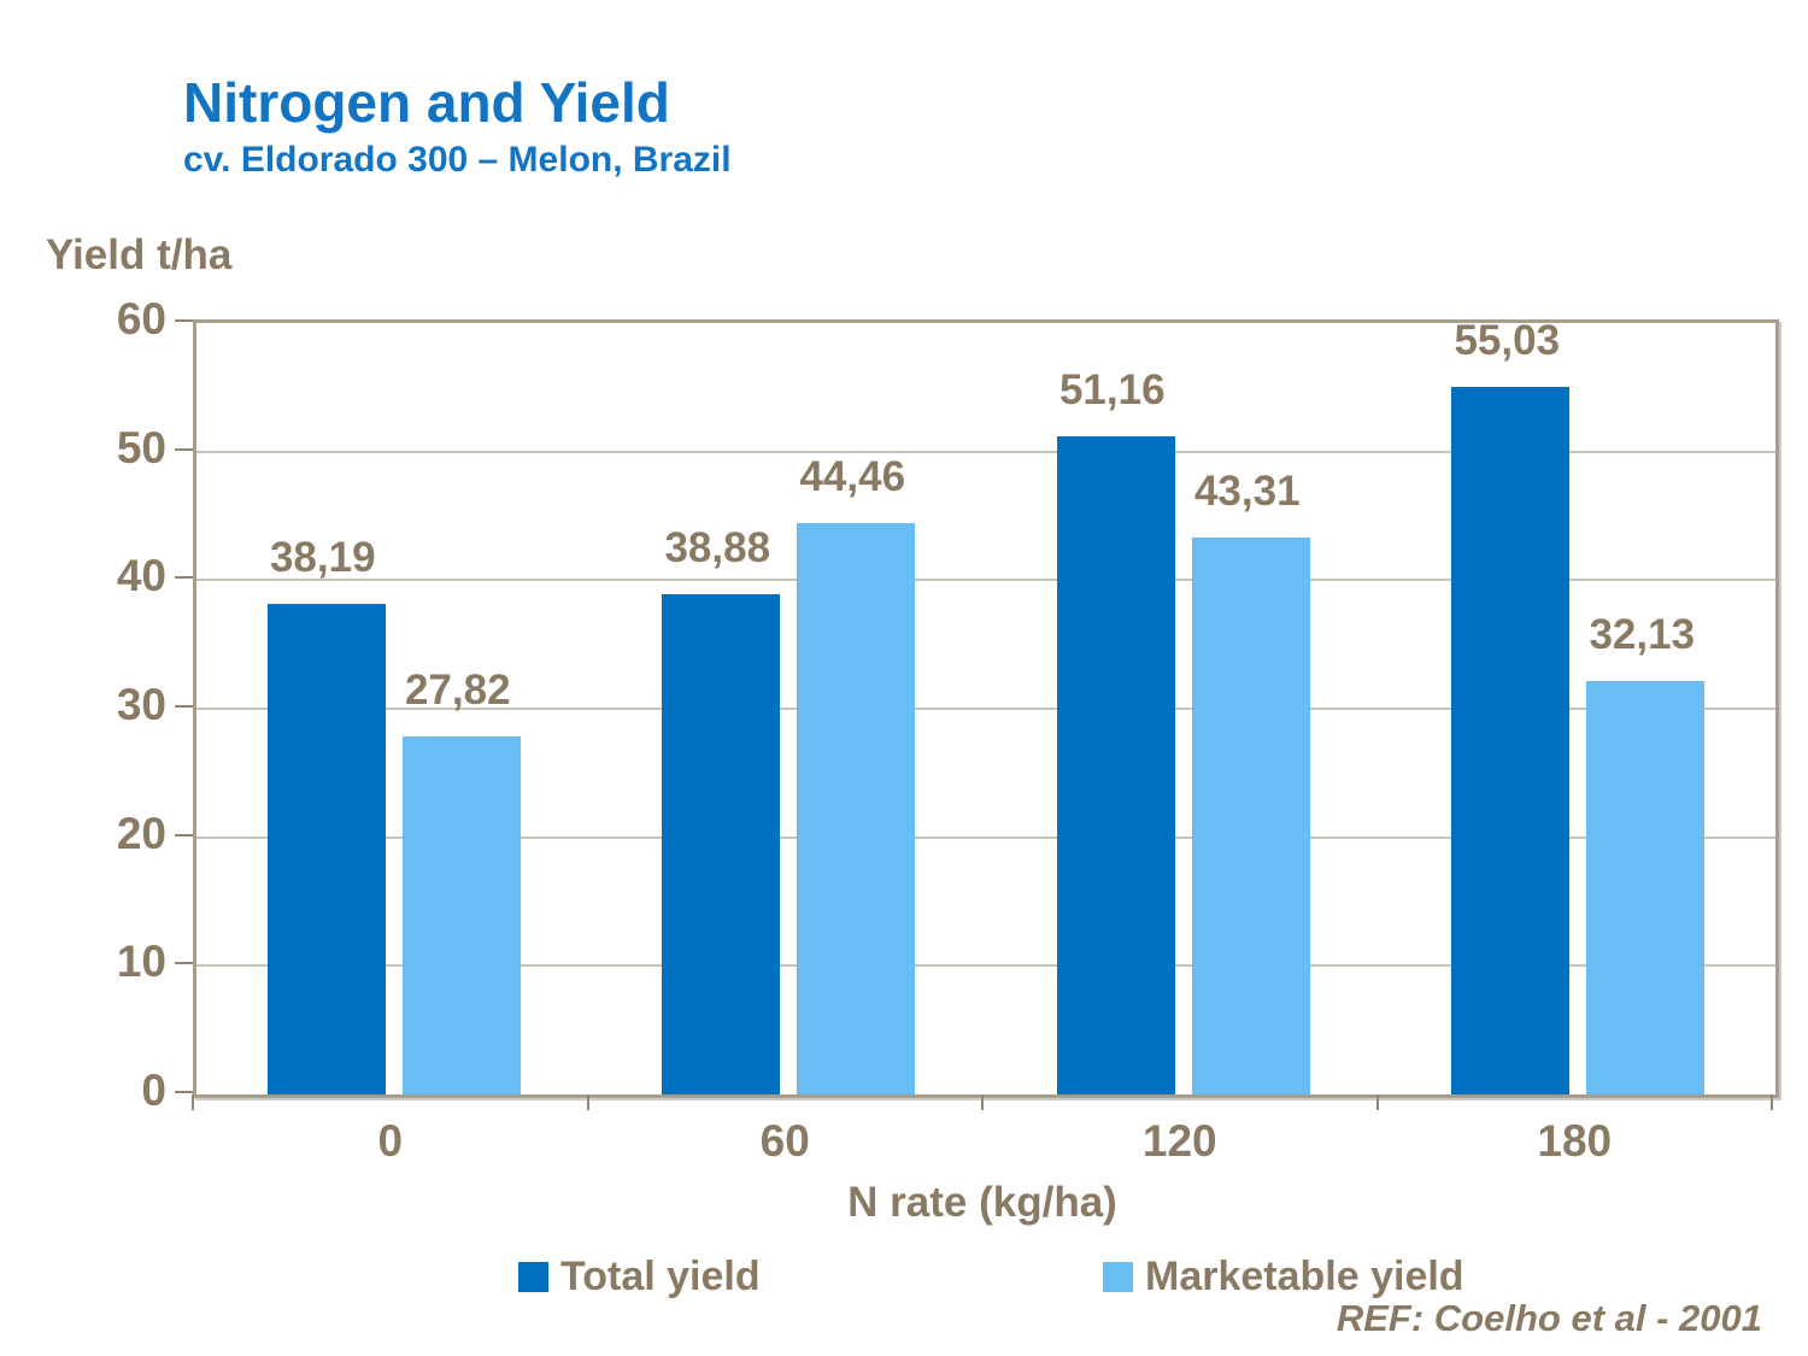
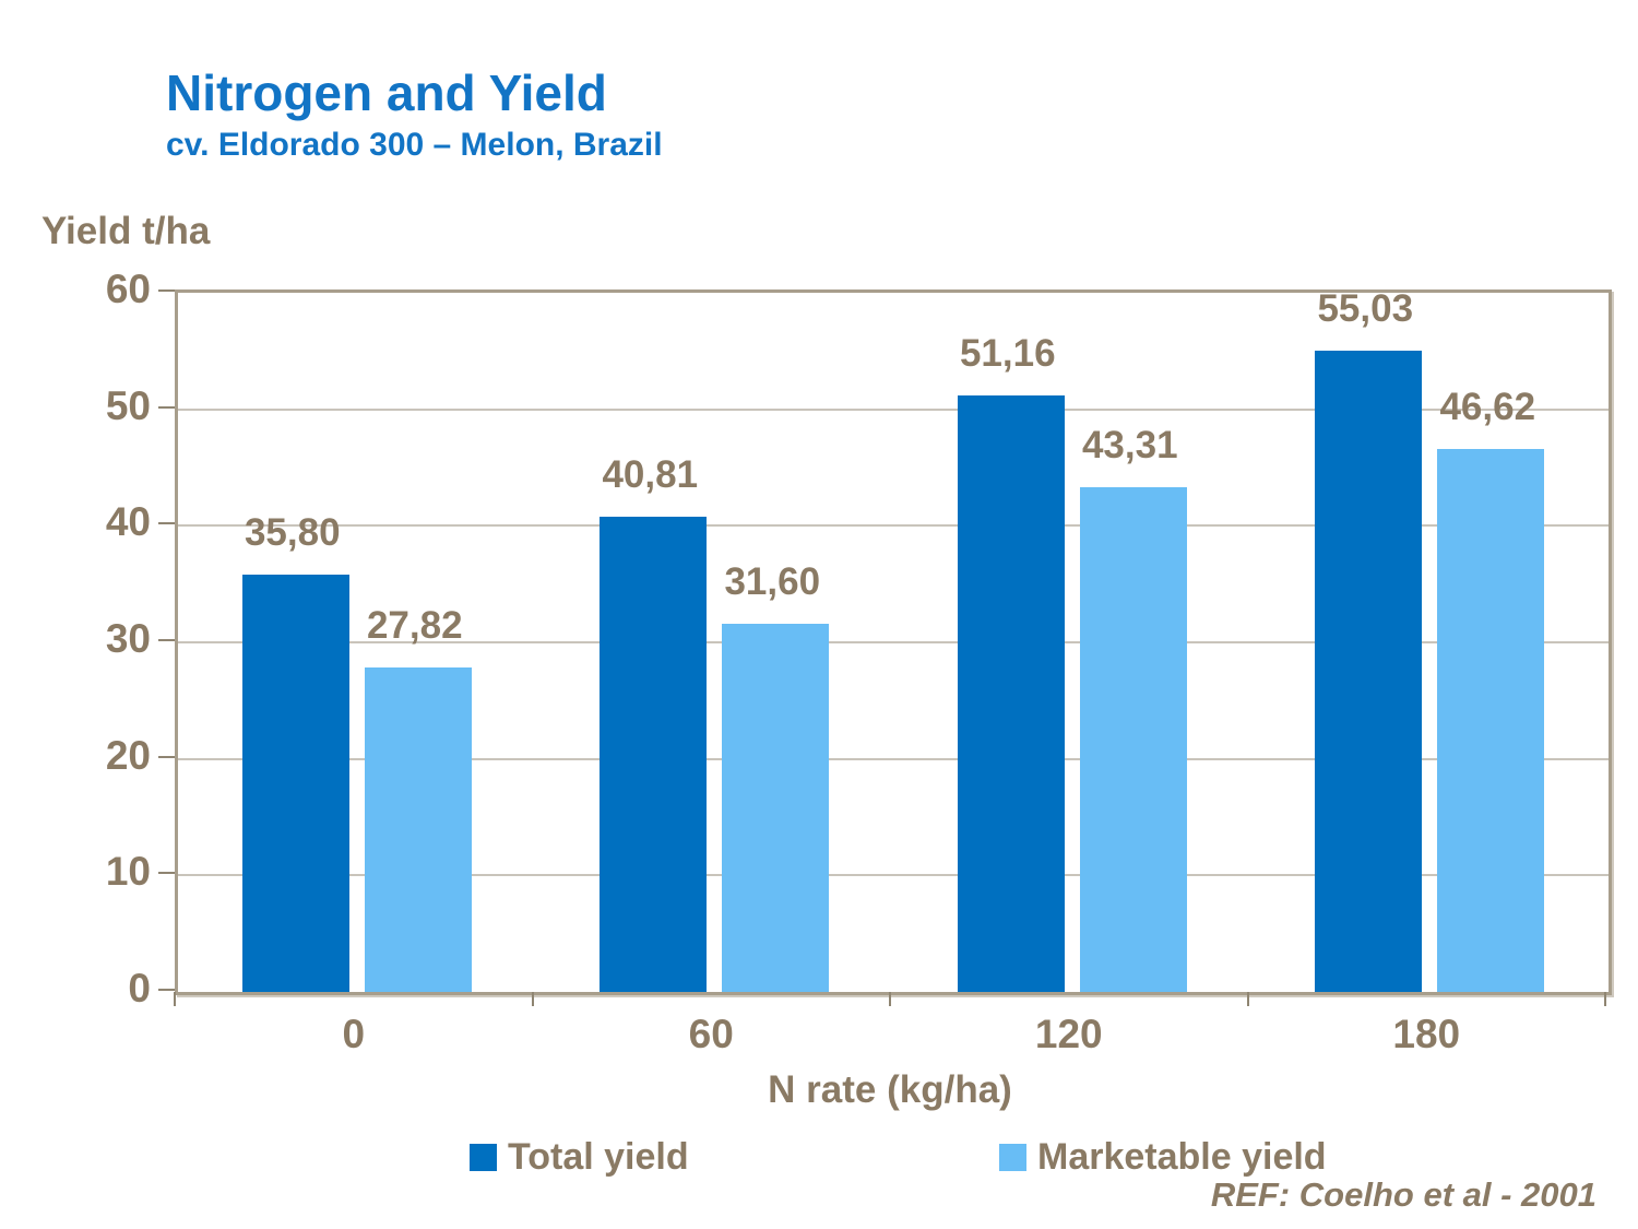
Total yield/0: 38,19 -> 35,80
Total yield/60: 38,88 -> 40,81
Marketable yield/60: 44,46 -> 31,60
Marketable yield/180: 32,13 -> 46,62
